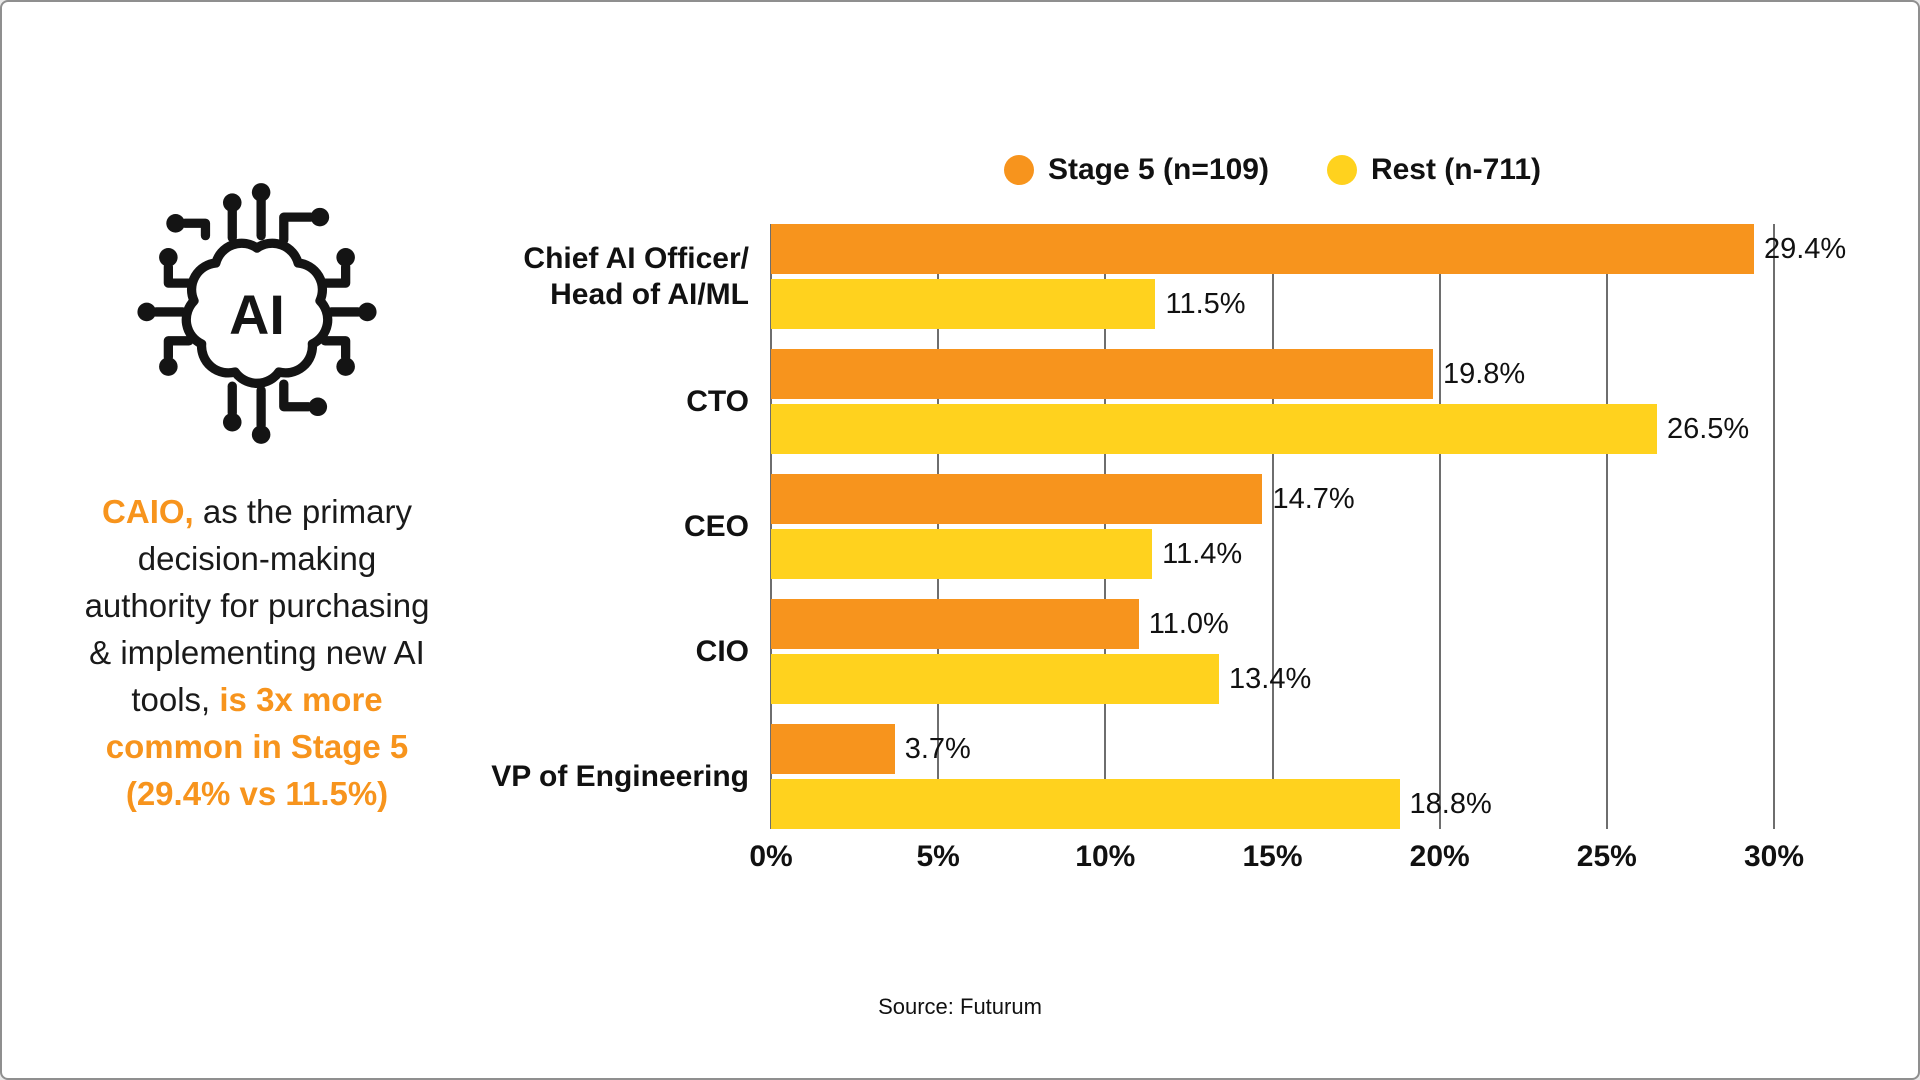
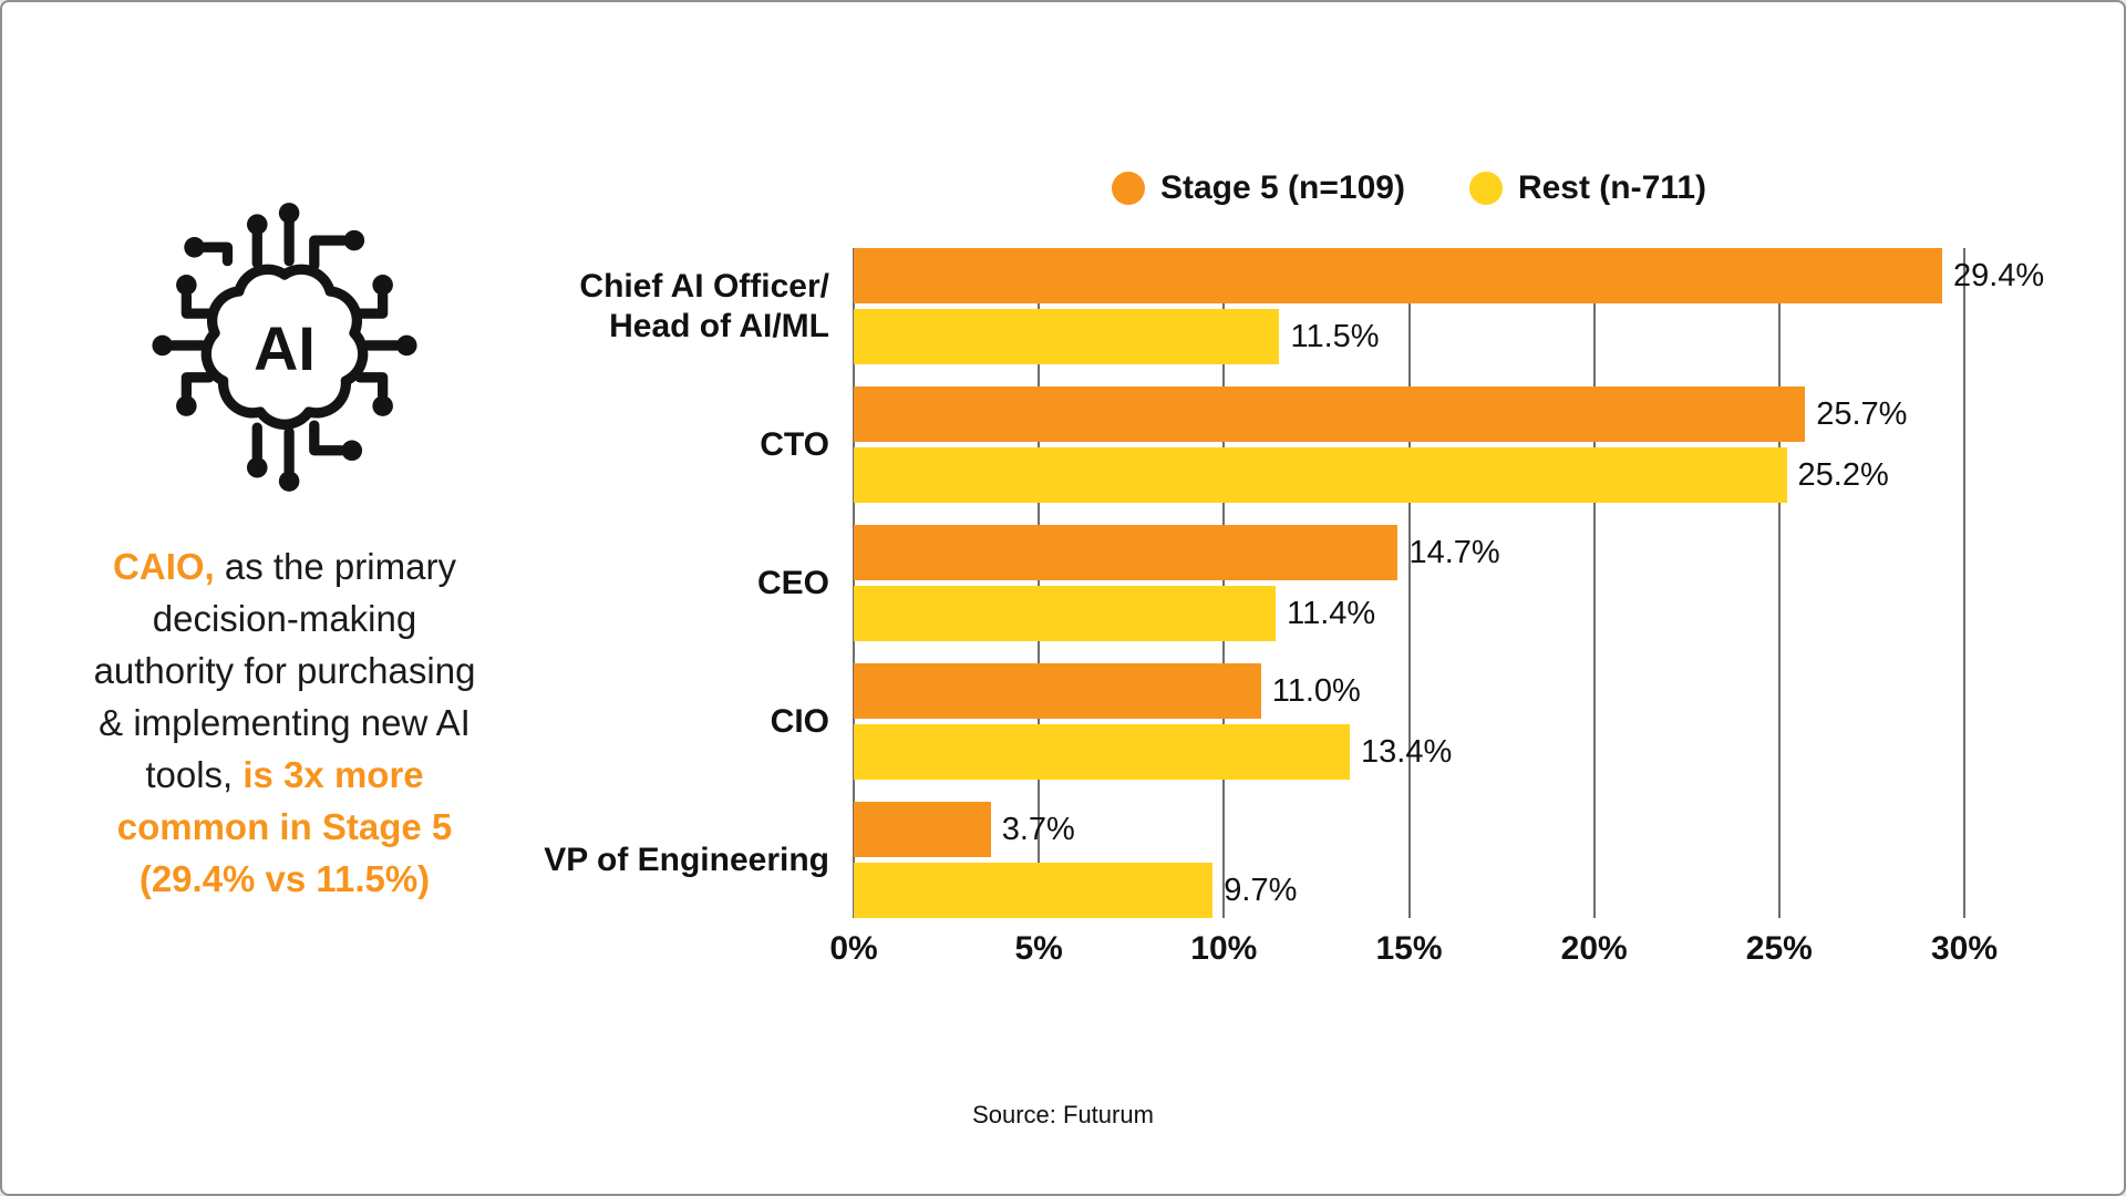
Stage 5 (n=109)/CTO: 19.8% -> 25.7%
Rest (n-711)/CTO: 26.5% -> 25.2%
Rest (n-711)/VP of Engineering: 18.8% -> 9.7%
